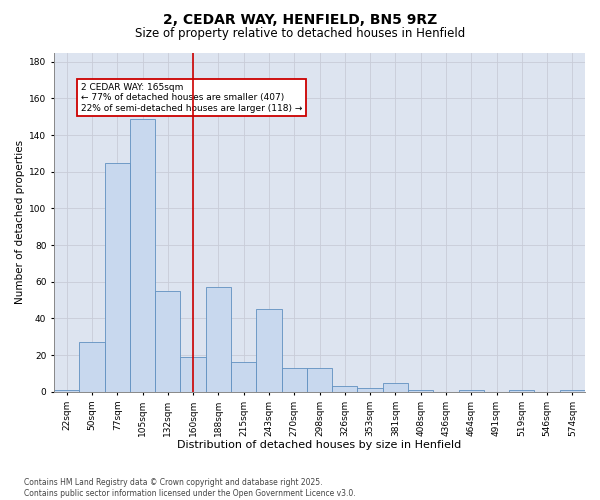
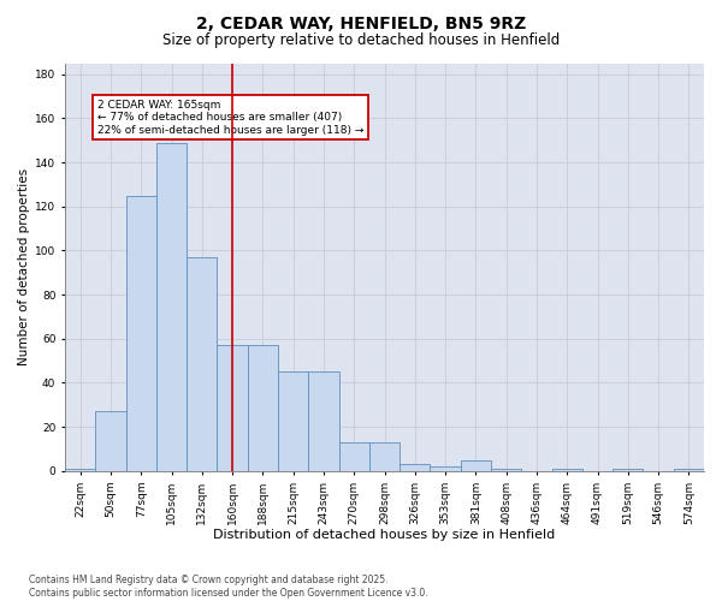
132sqm: 55 -> 97
160sqm: 19 -> 57
215sqm: 16 -> 45
